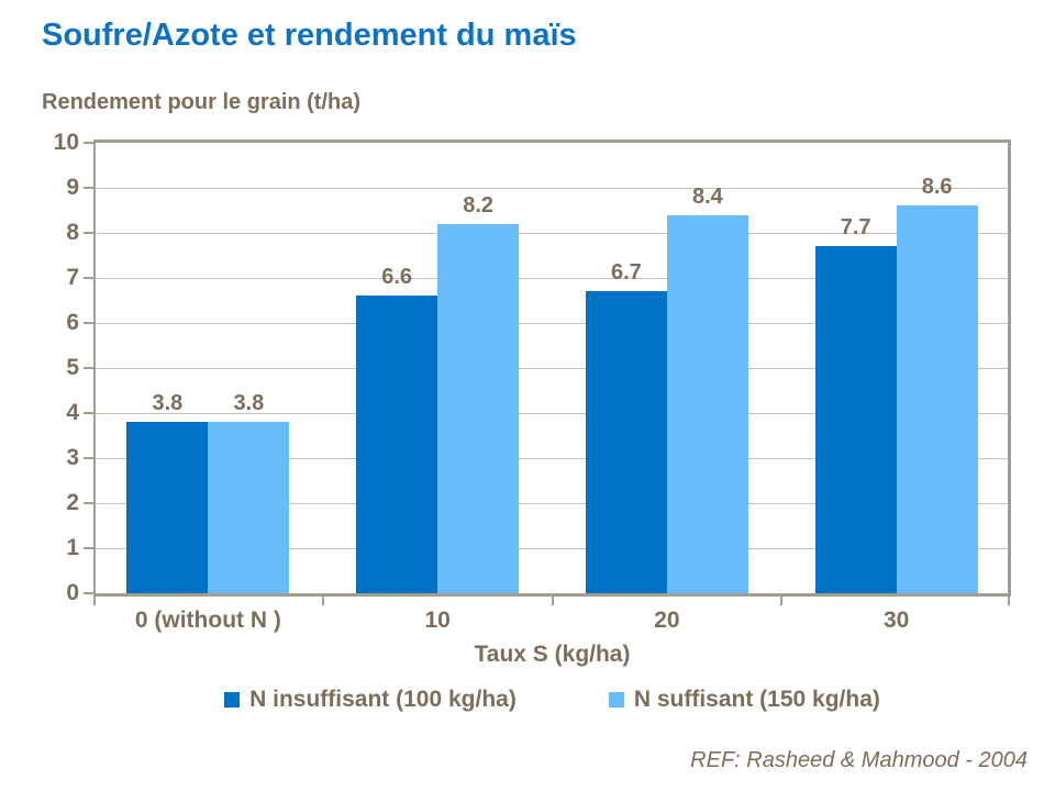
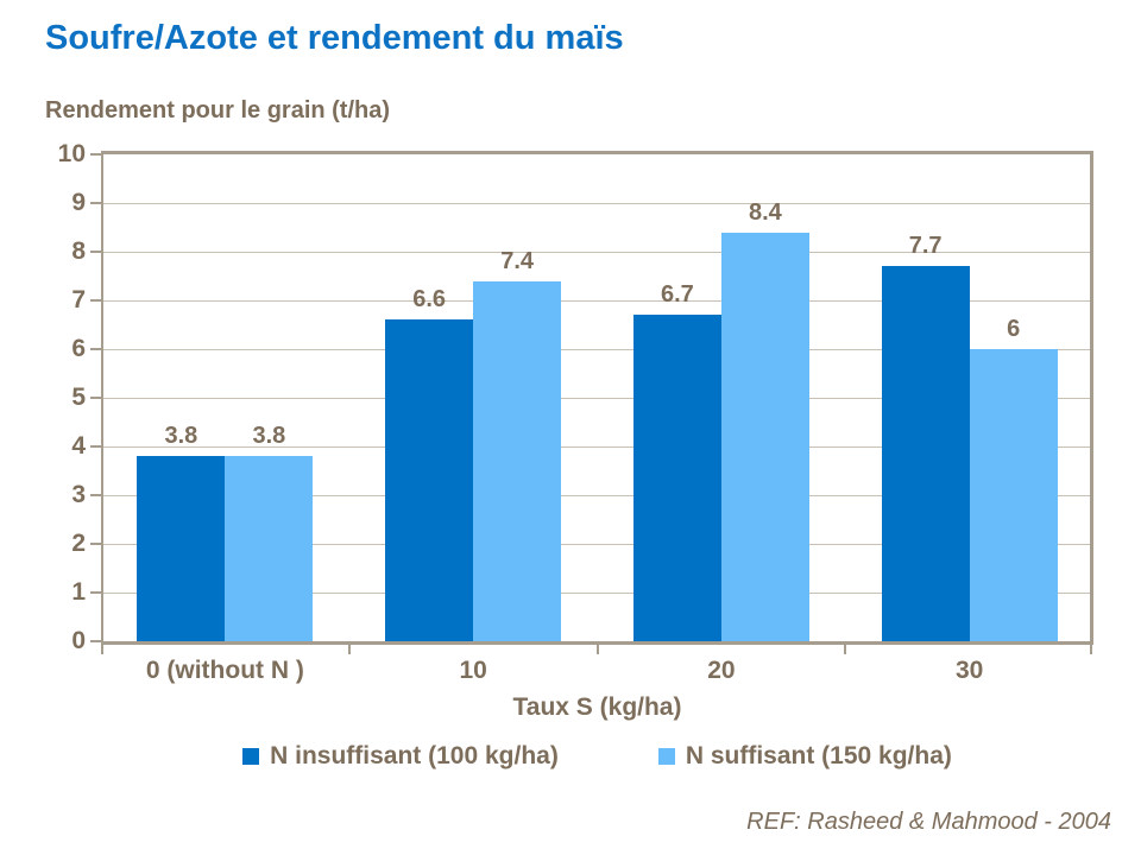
N suffisant (150 kg/ha)/10: 8.2 -> 7.4
N suffisant (150 kg/ha)/30: 8.6 -> 6
